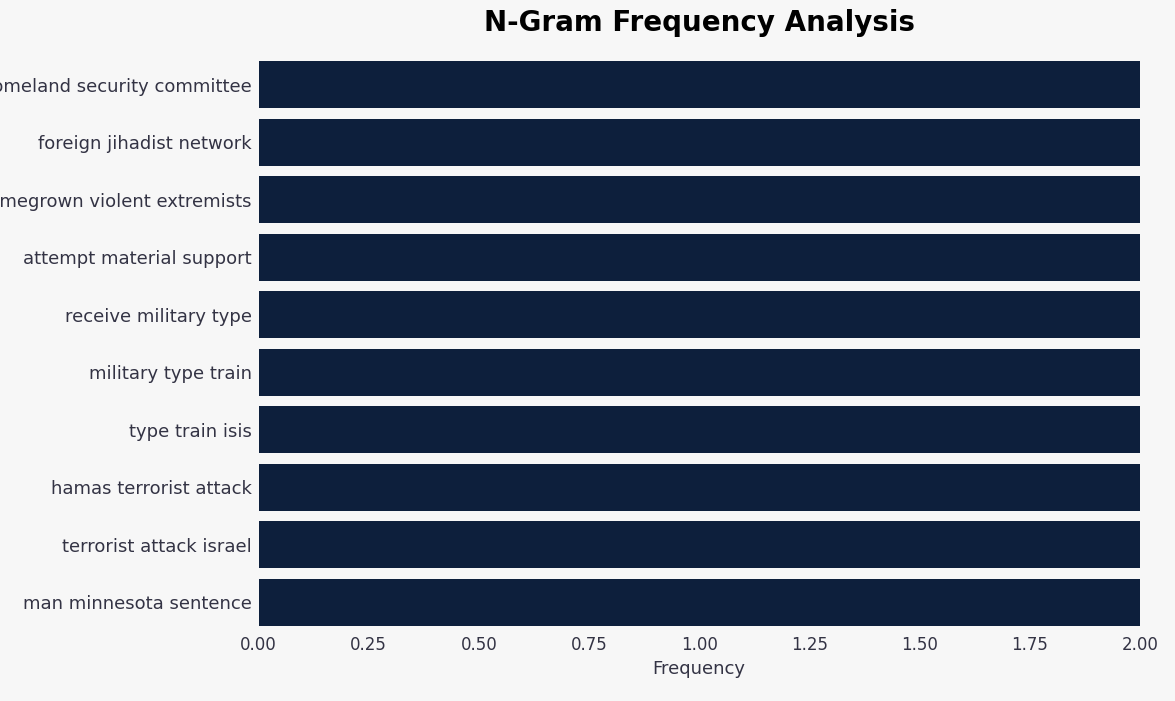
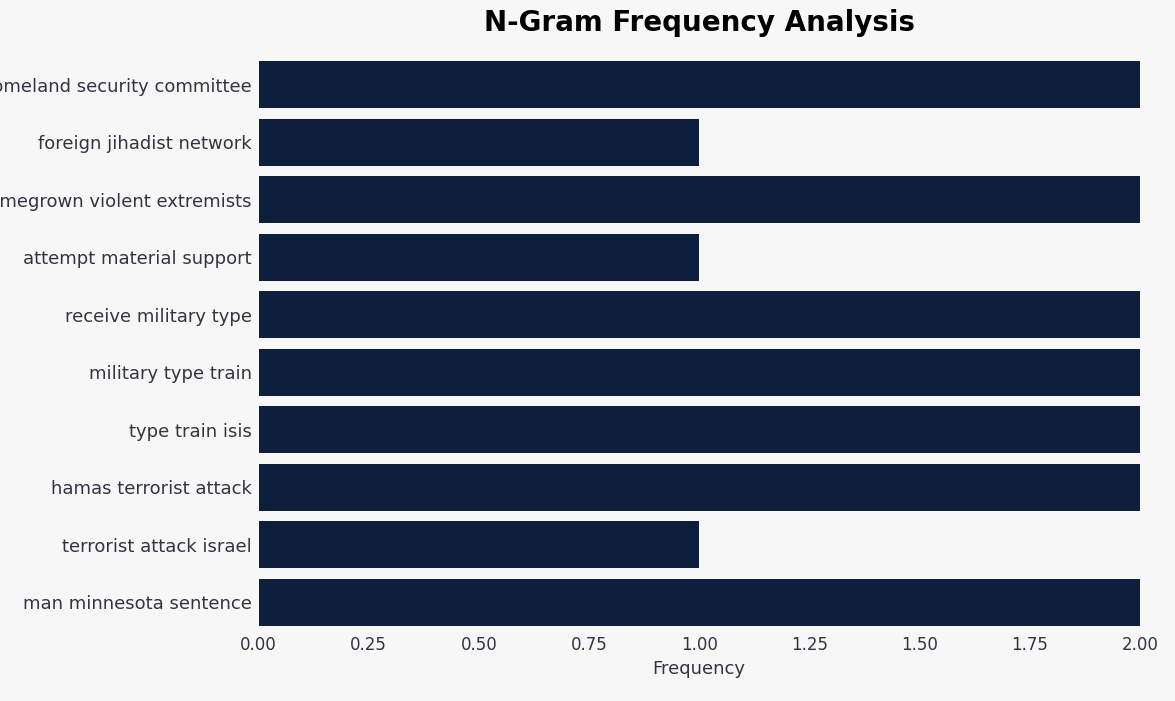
foreign jihadist network: 2 -> 1
attempt material support: 2 -> 1
terrorist attack israel: 2 -> 1
